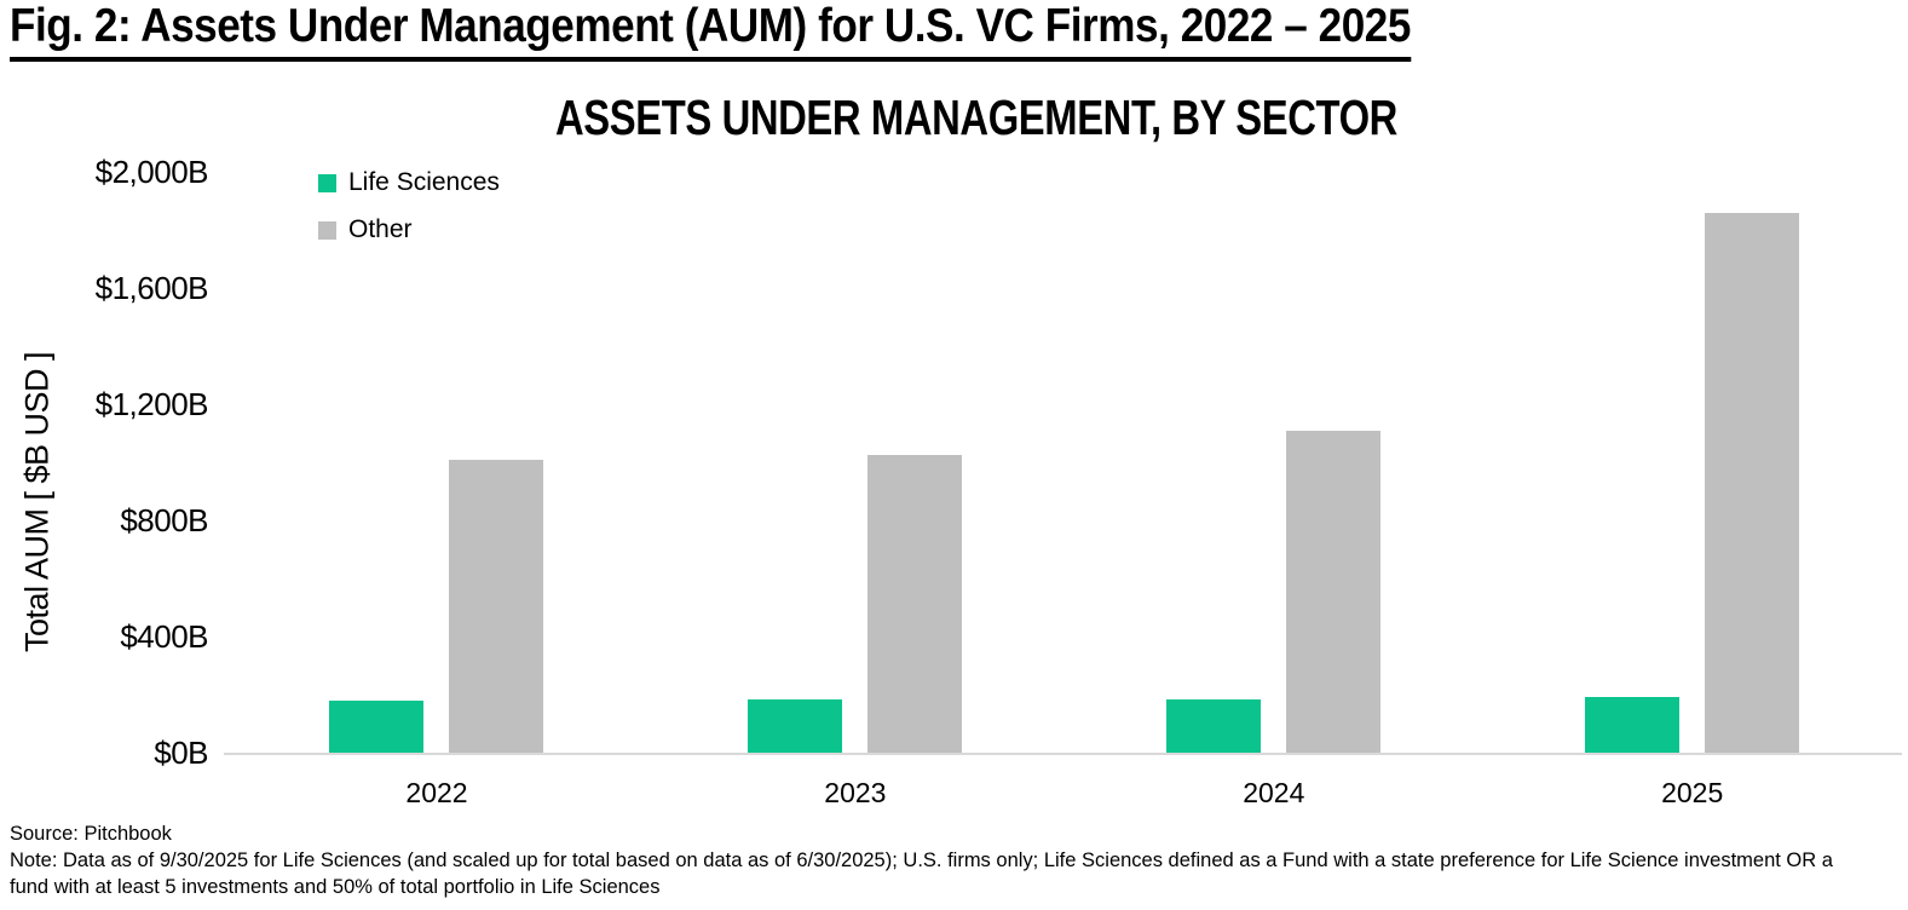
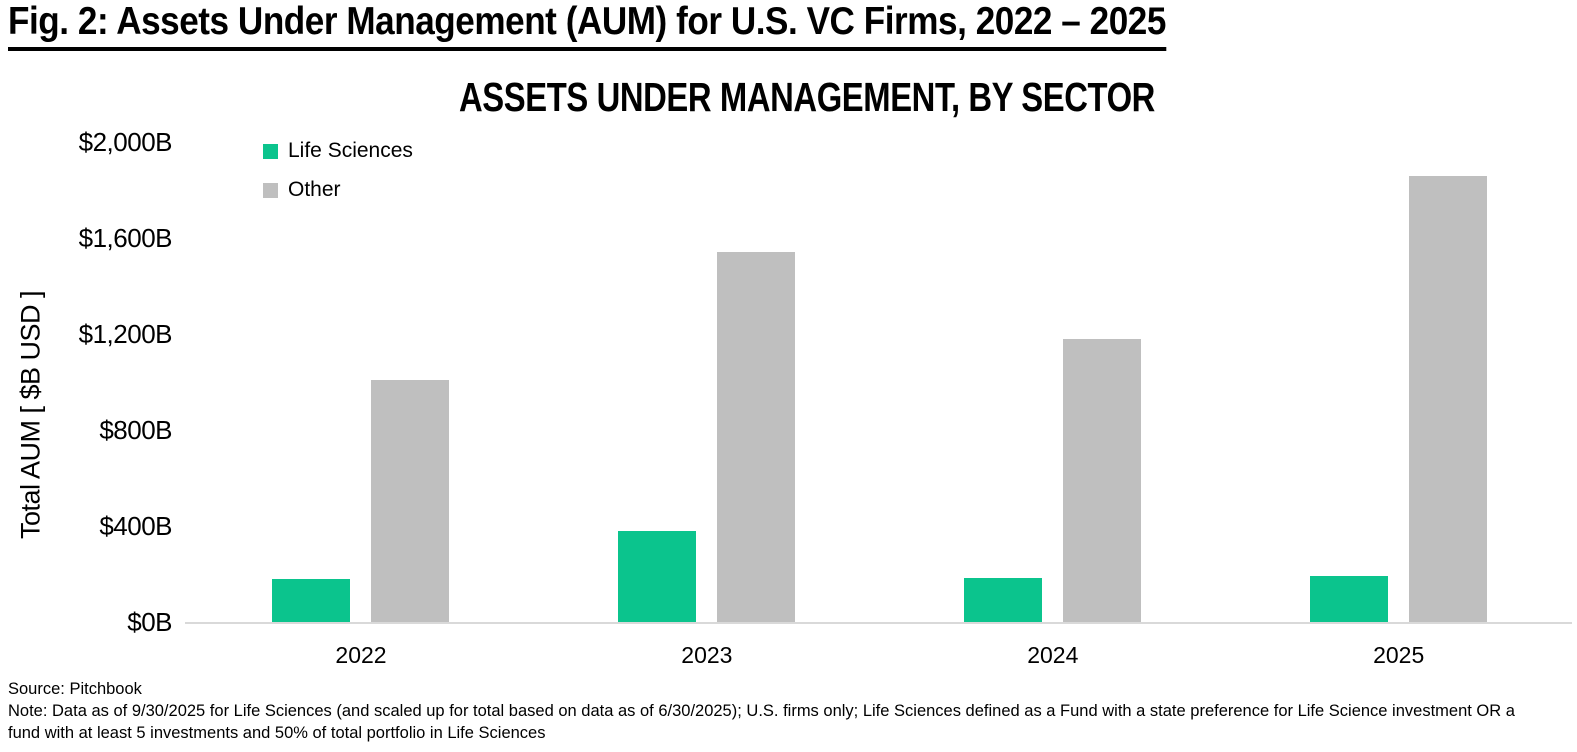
Life Sciences/2023: $180B -> $380B
Other/2023: $1020B -> $1540B
Other/2024: $1110B -> $1180B
